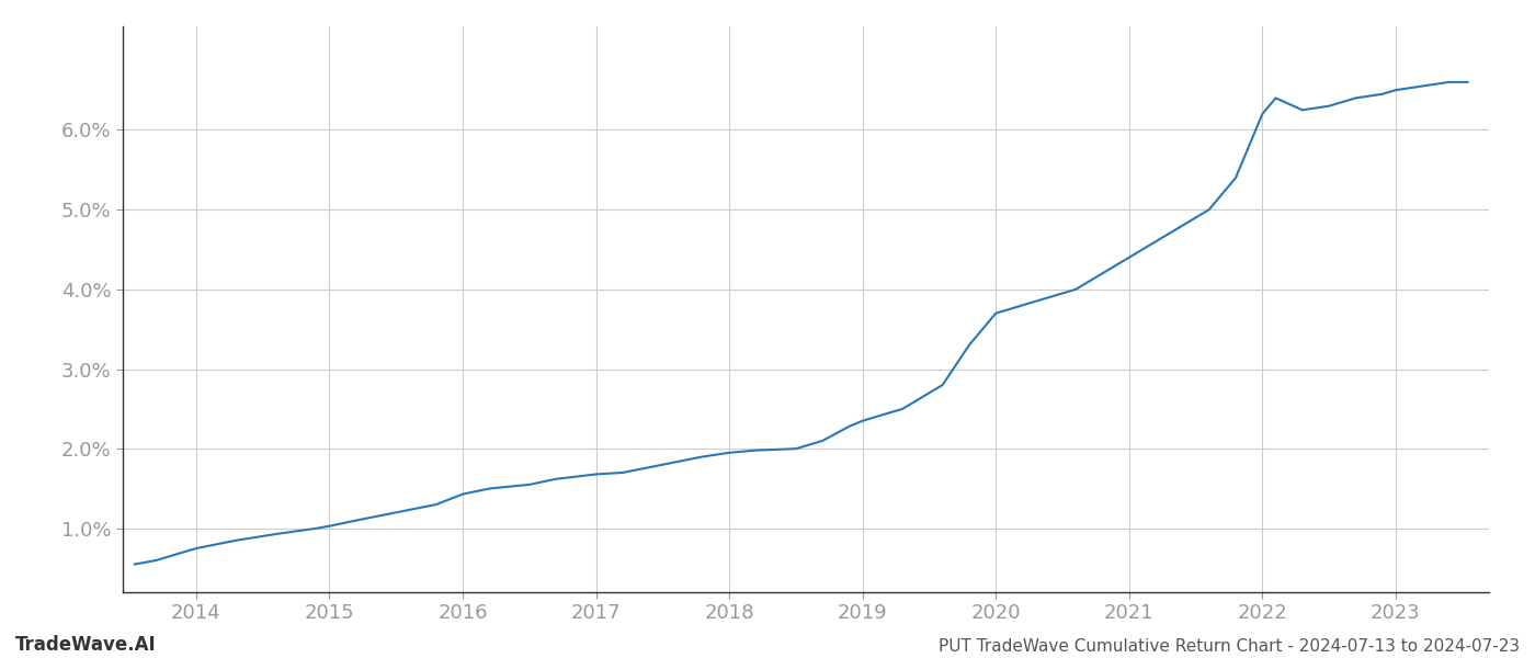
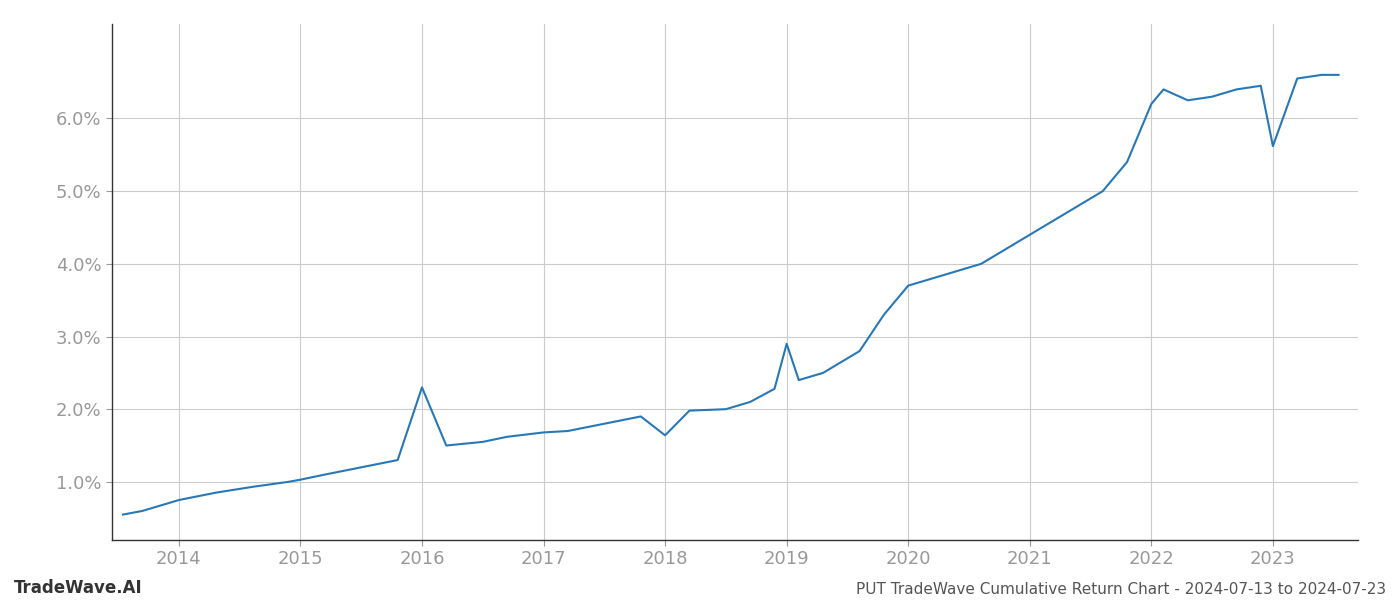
2016: 1.43% -> 2.30%
2018: 1.95% -> 1.64%
2019: 2.35% -> 2.90%
2023: 6.50% -> 5.62%
